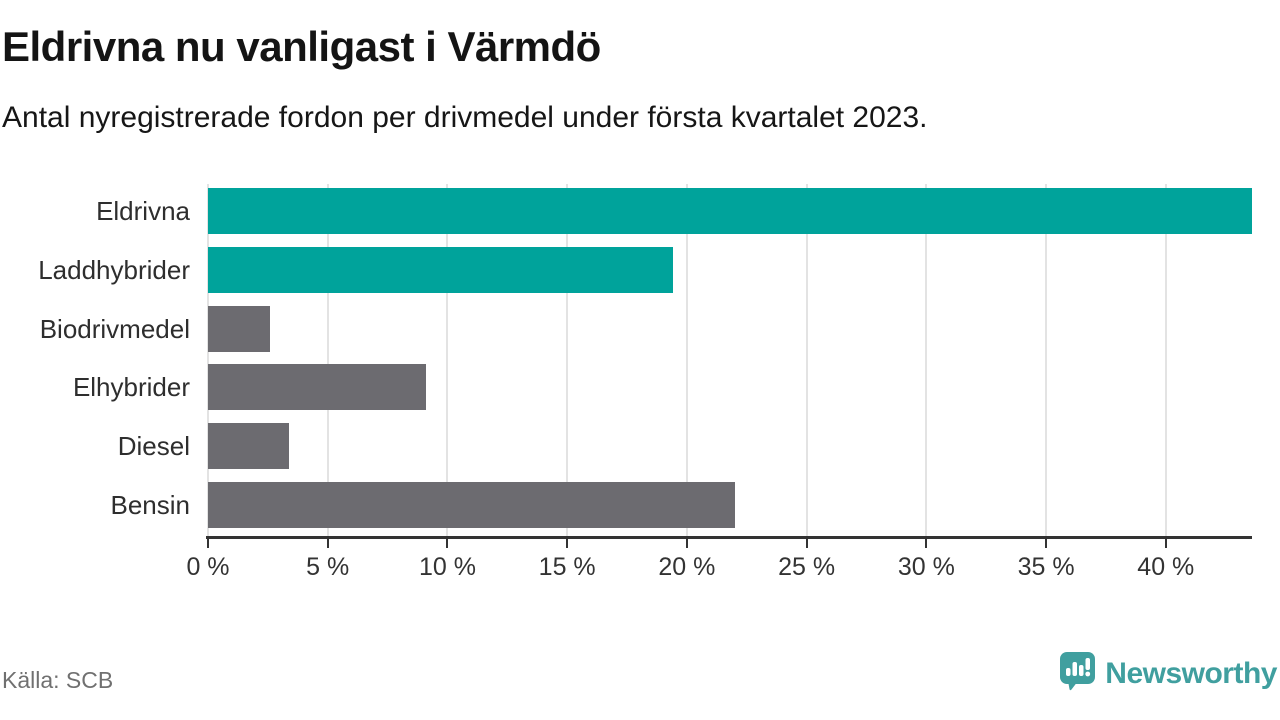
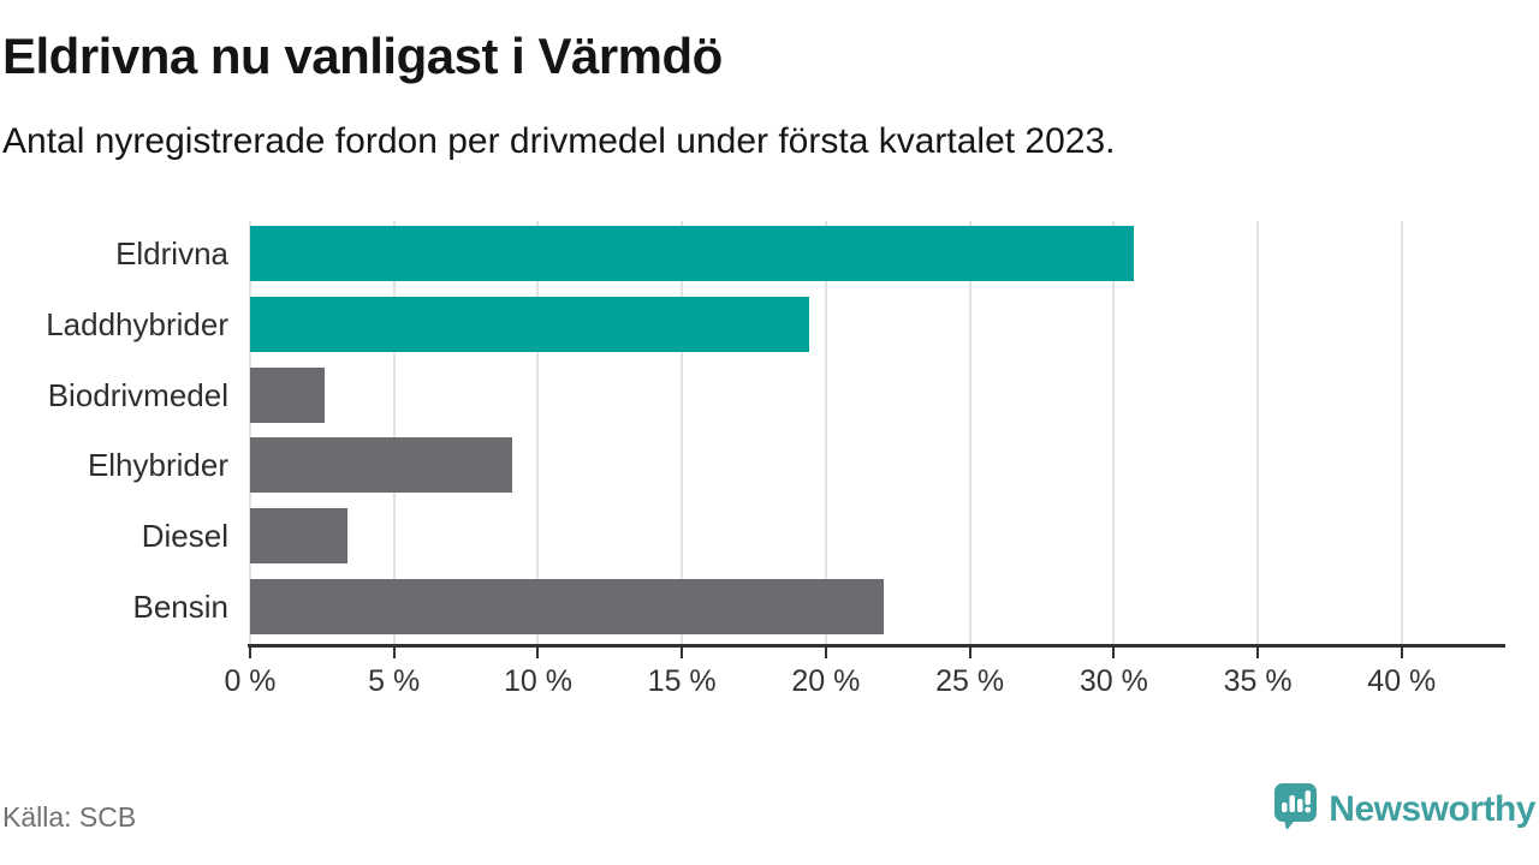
Eldrivna: 43.6% -> 30.7%
